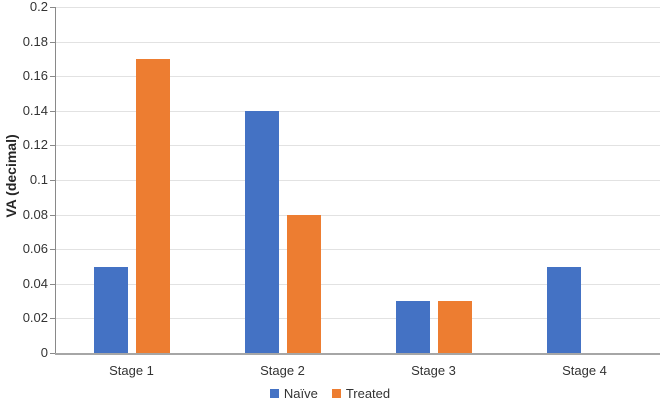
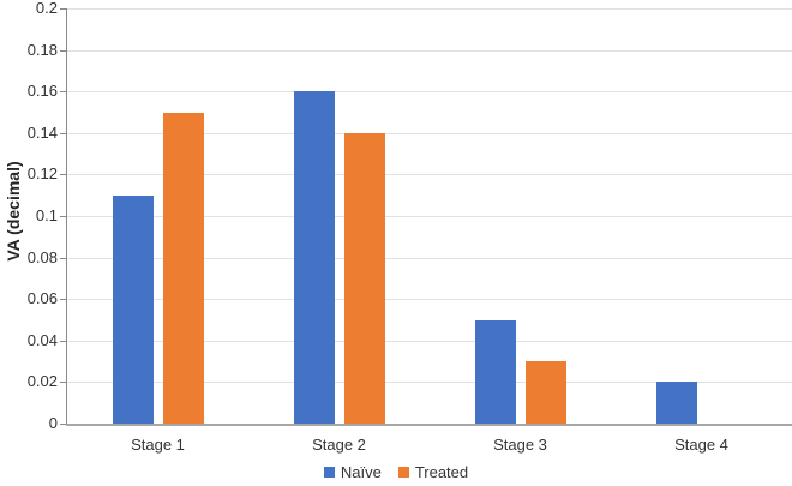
Naïve/Stage 1: 0.05 -> 0.11
Treated/Stage 1: 0.17 -> 0.15
Naïve/Stage 2: 0.14 -> 0.16
Treated/Stage 2: 0.08 -> 0.14
Naïve/Stage 3: 0.03 -> 0.05
Naïve/Stage 4: 0.05 -> 0.02
